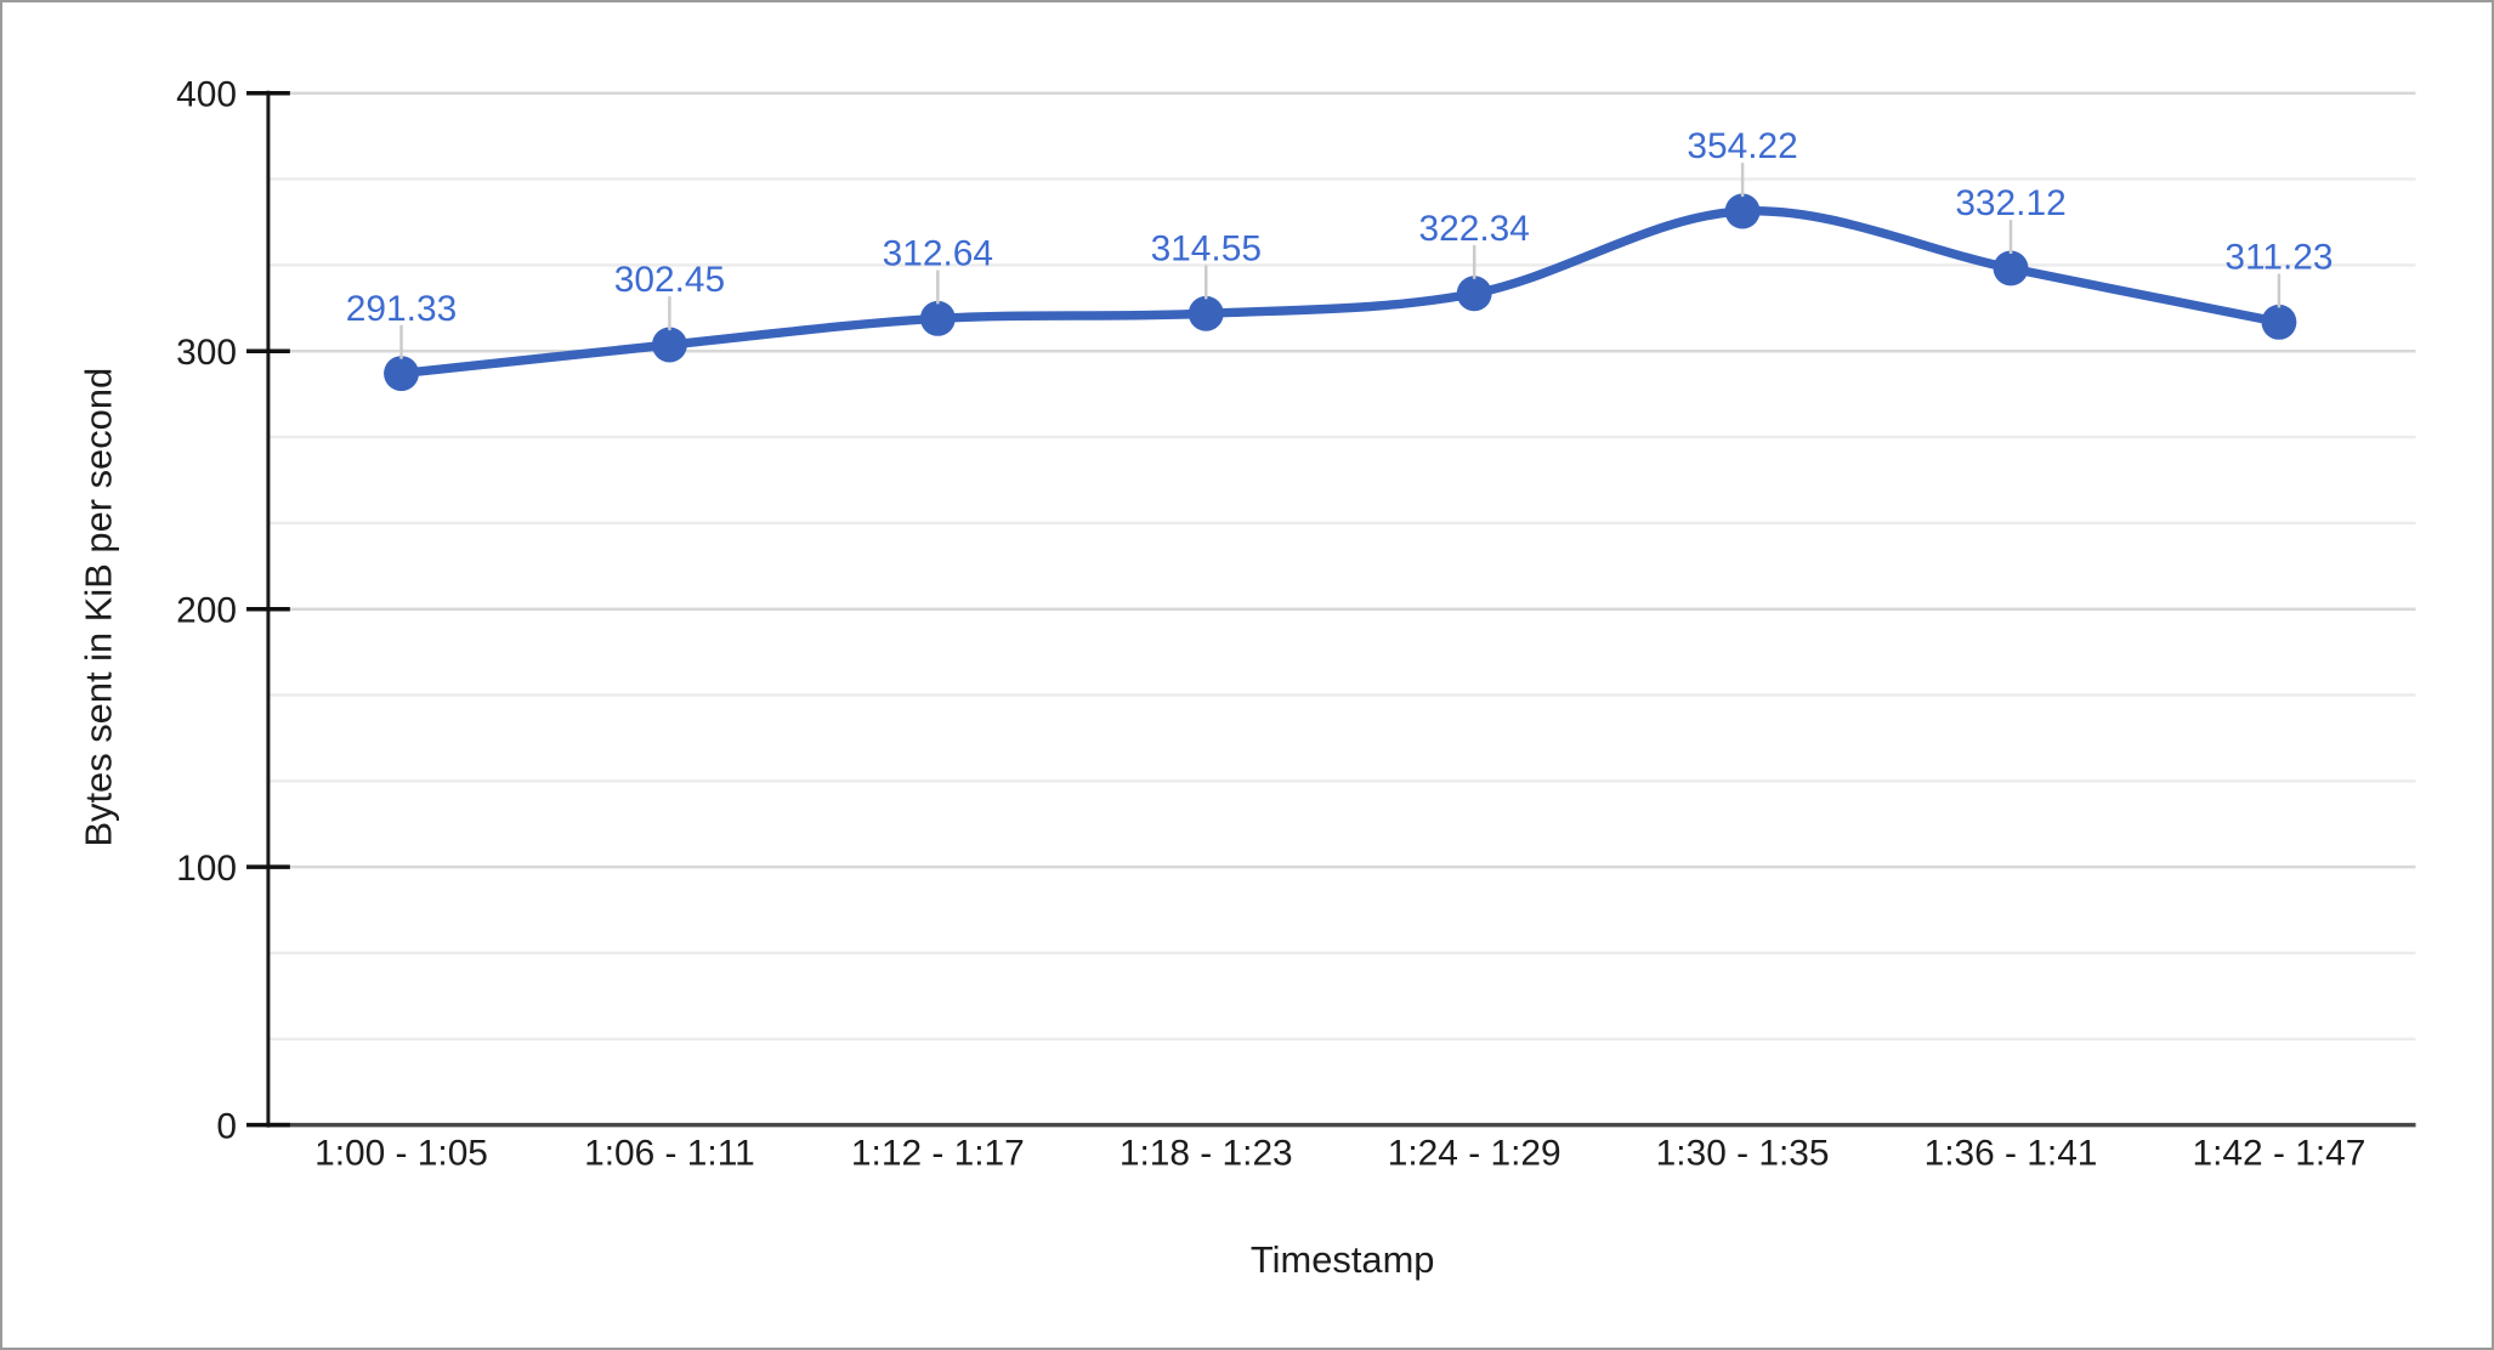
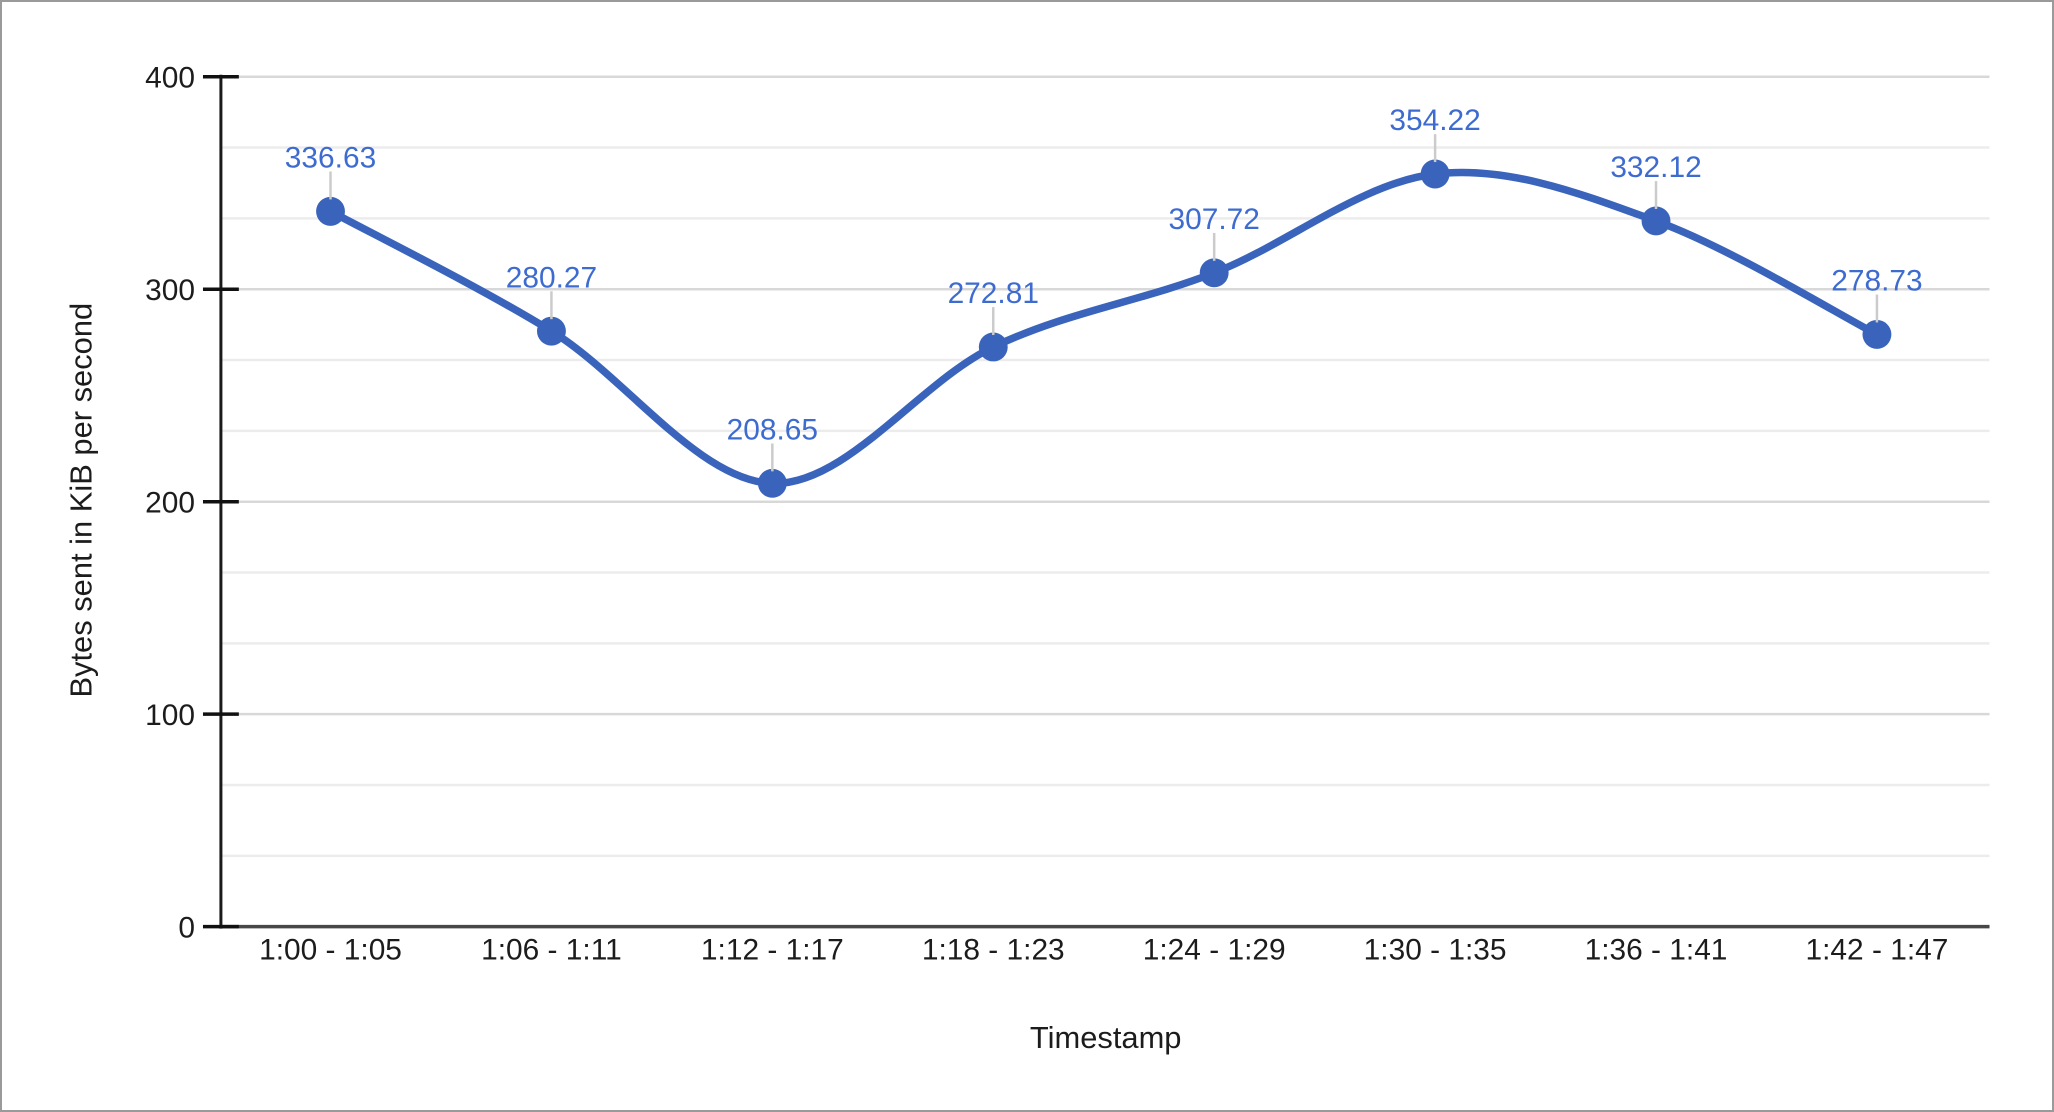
1:00 - 1:05: 291.33 -> 336.63
1:06 - 1:11: 302.45 -> 280.27
1:12 - 1:17: 312.64 -> 208.65
1:18 - 1:23: 314.55 -> 272.81
1:24 - 1:29: 322.34 -> 307.72
1:42 - 1:47: 311.23 -> 278.73
